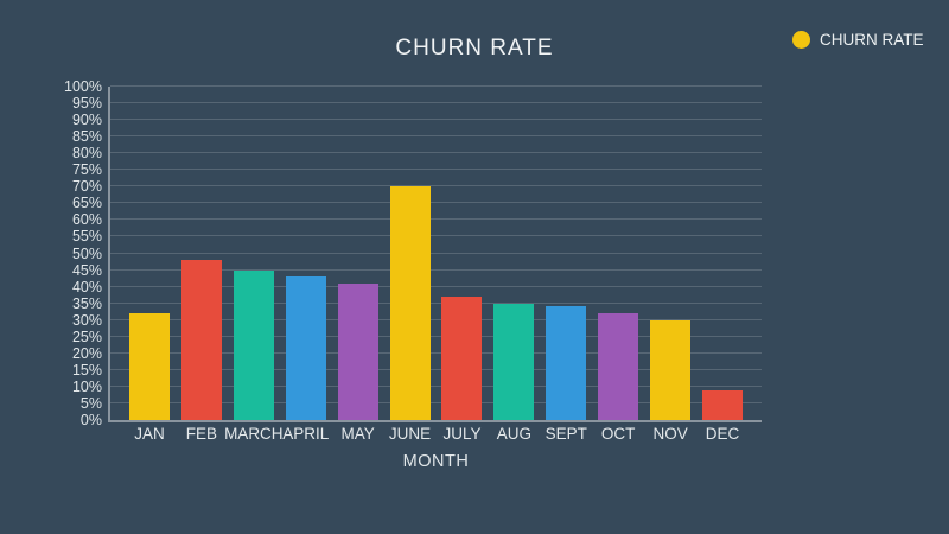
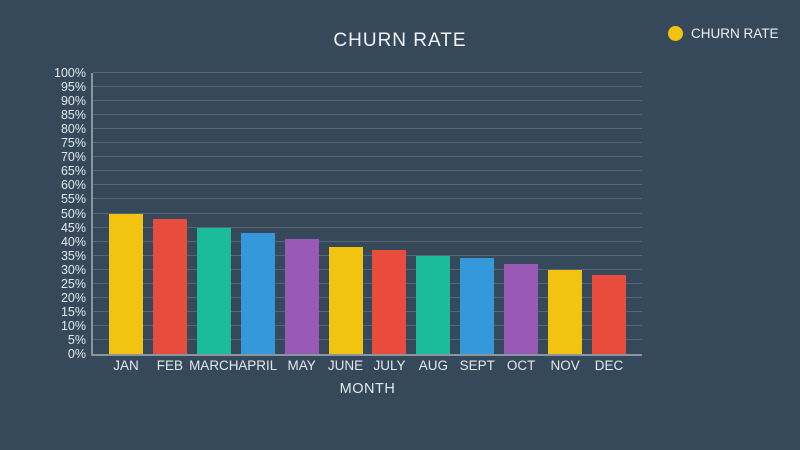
JAN: 32% -> 50%
JUNE: 70% -> 38%
DEC: 9% -> 28%
